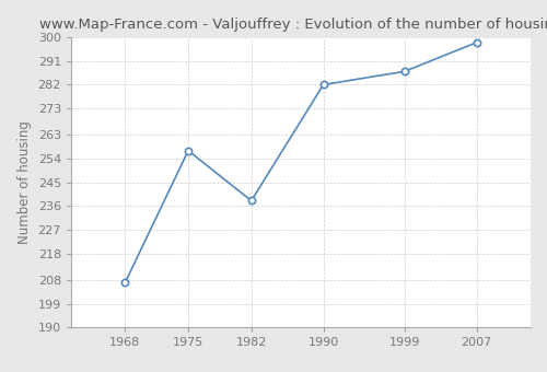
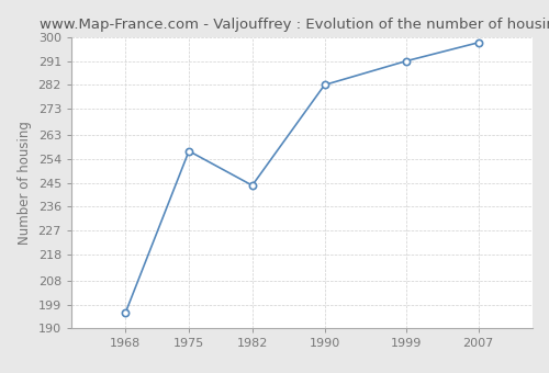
1968: 207 -> 196
1982: 238 -> 244
1999: 287 -> 291
